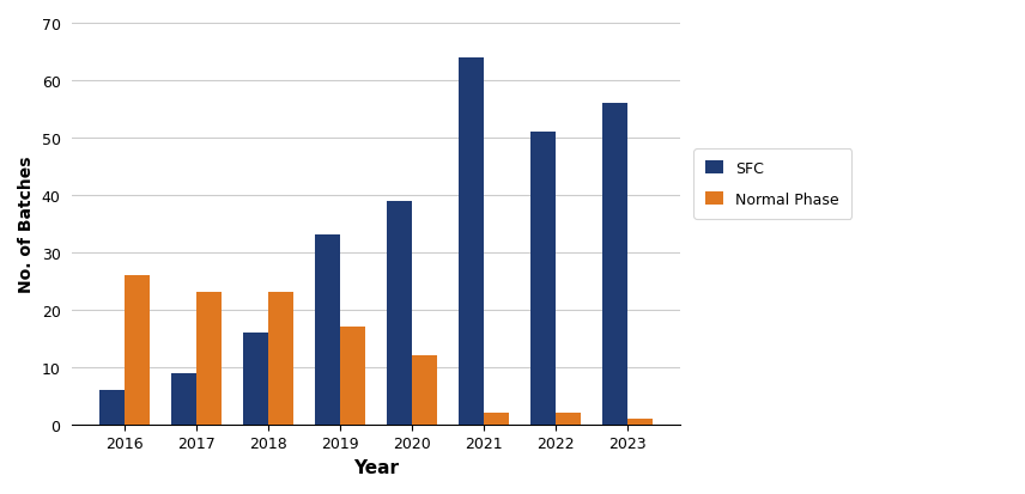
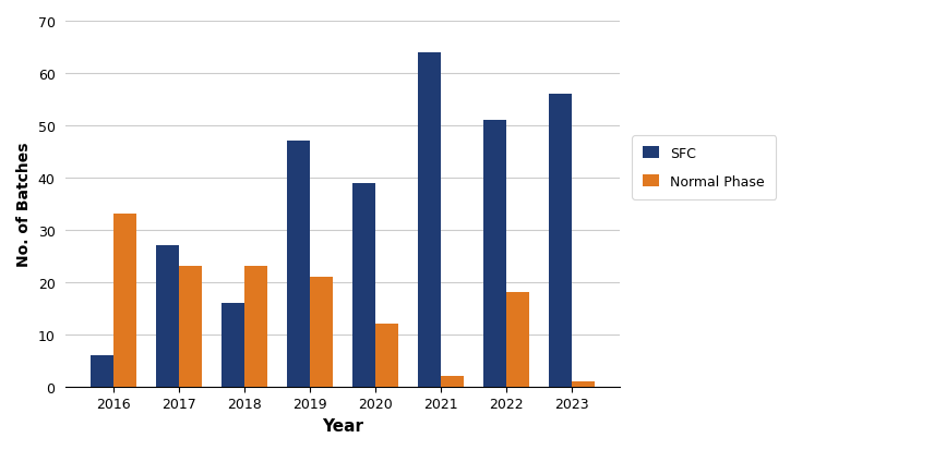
Normal Phase/2016: 26 -> 33
SFC/2017: 9 -> 27
SFC/2019: 33 -> 47
Normal Phase/2019: 17 -> 21
Normal Phase/2022: 2 -> 18
